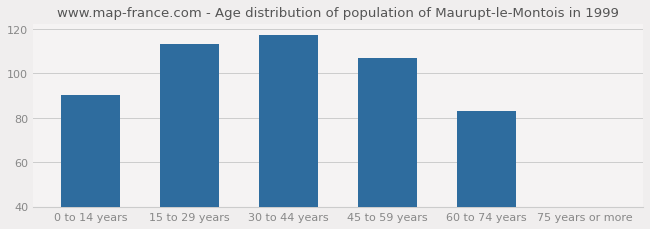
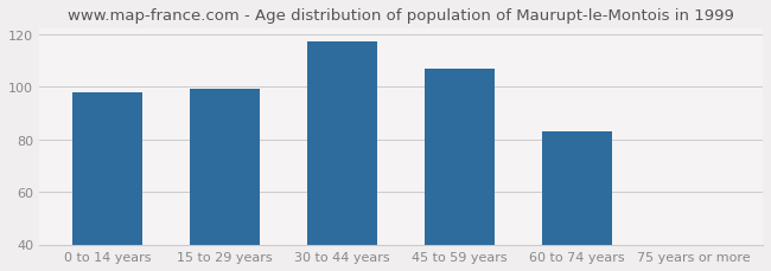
0 to 14 years: 90 -> 98
15 to 29 years: 113 -> 99
